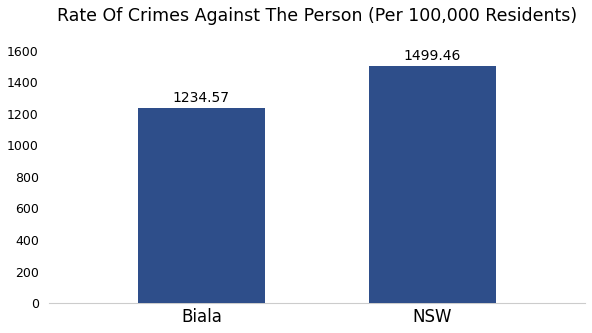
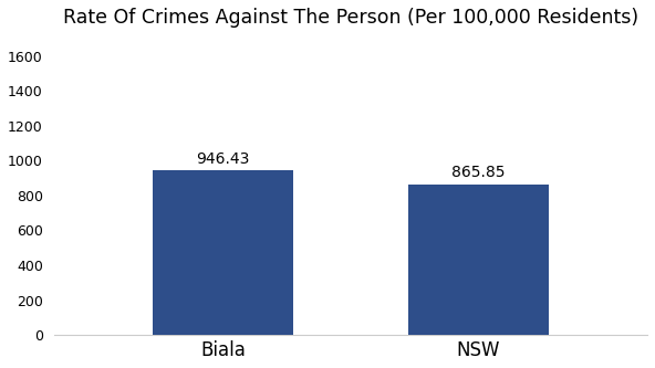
Biala: 1234.57 -> 946.43
NSW: 1499.46 -> 865.85
